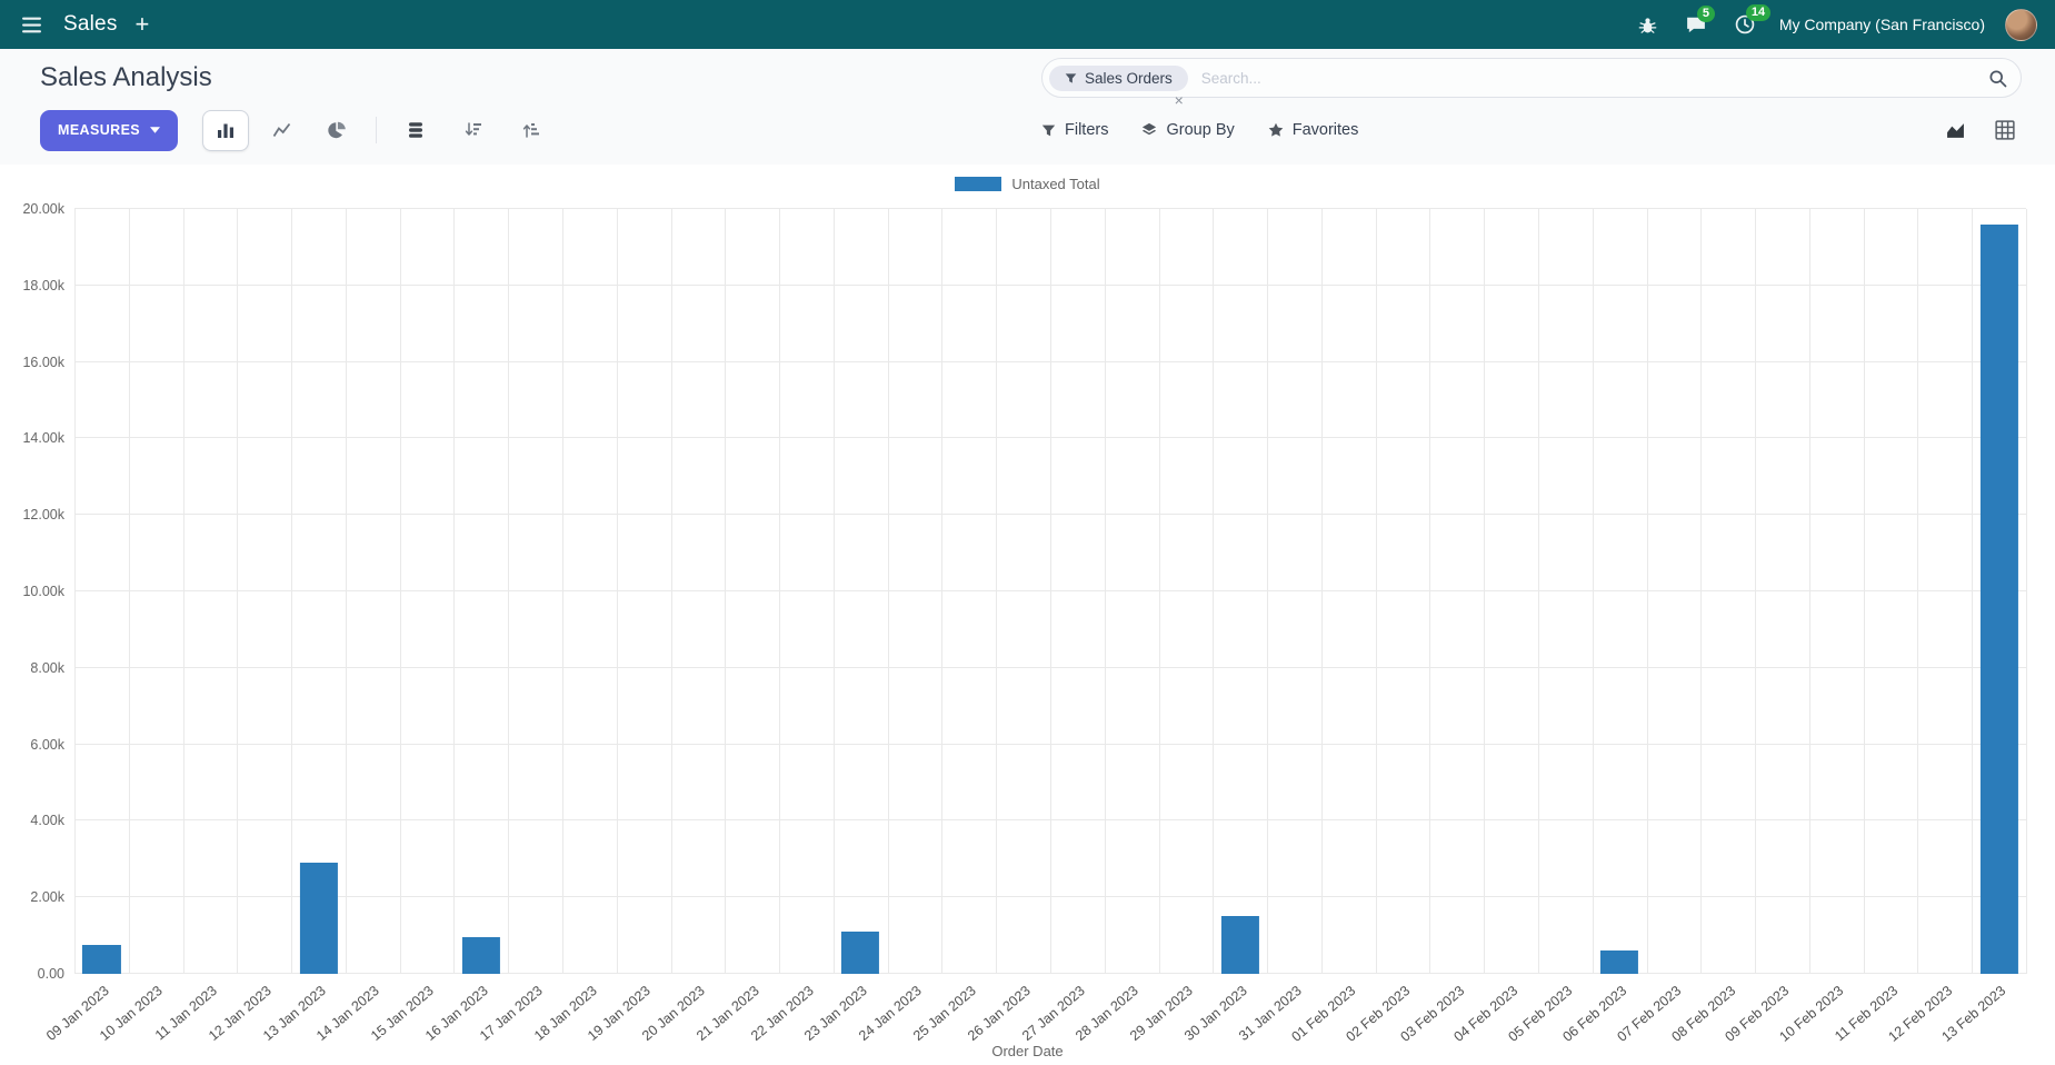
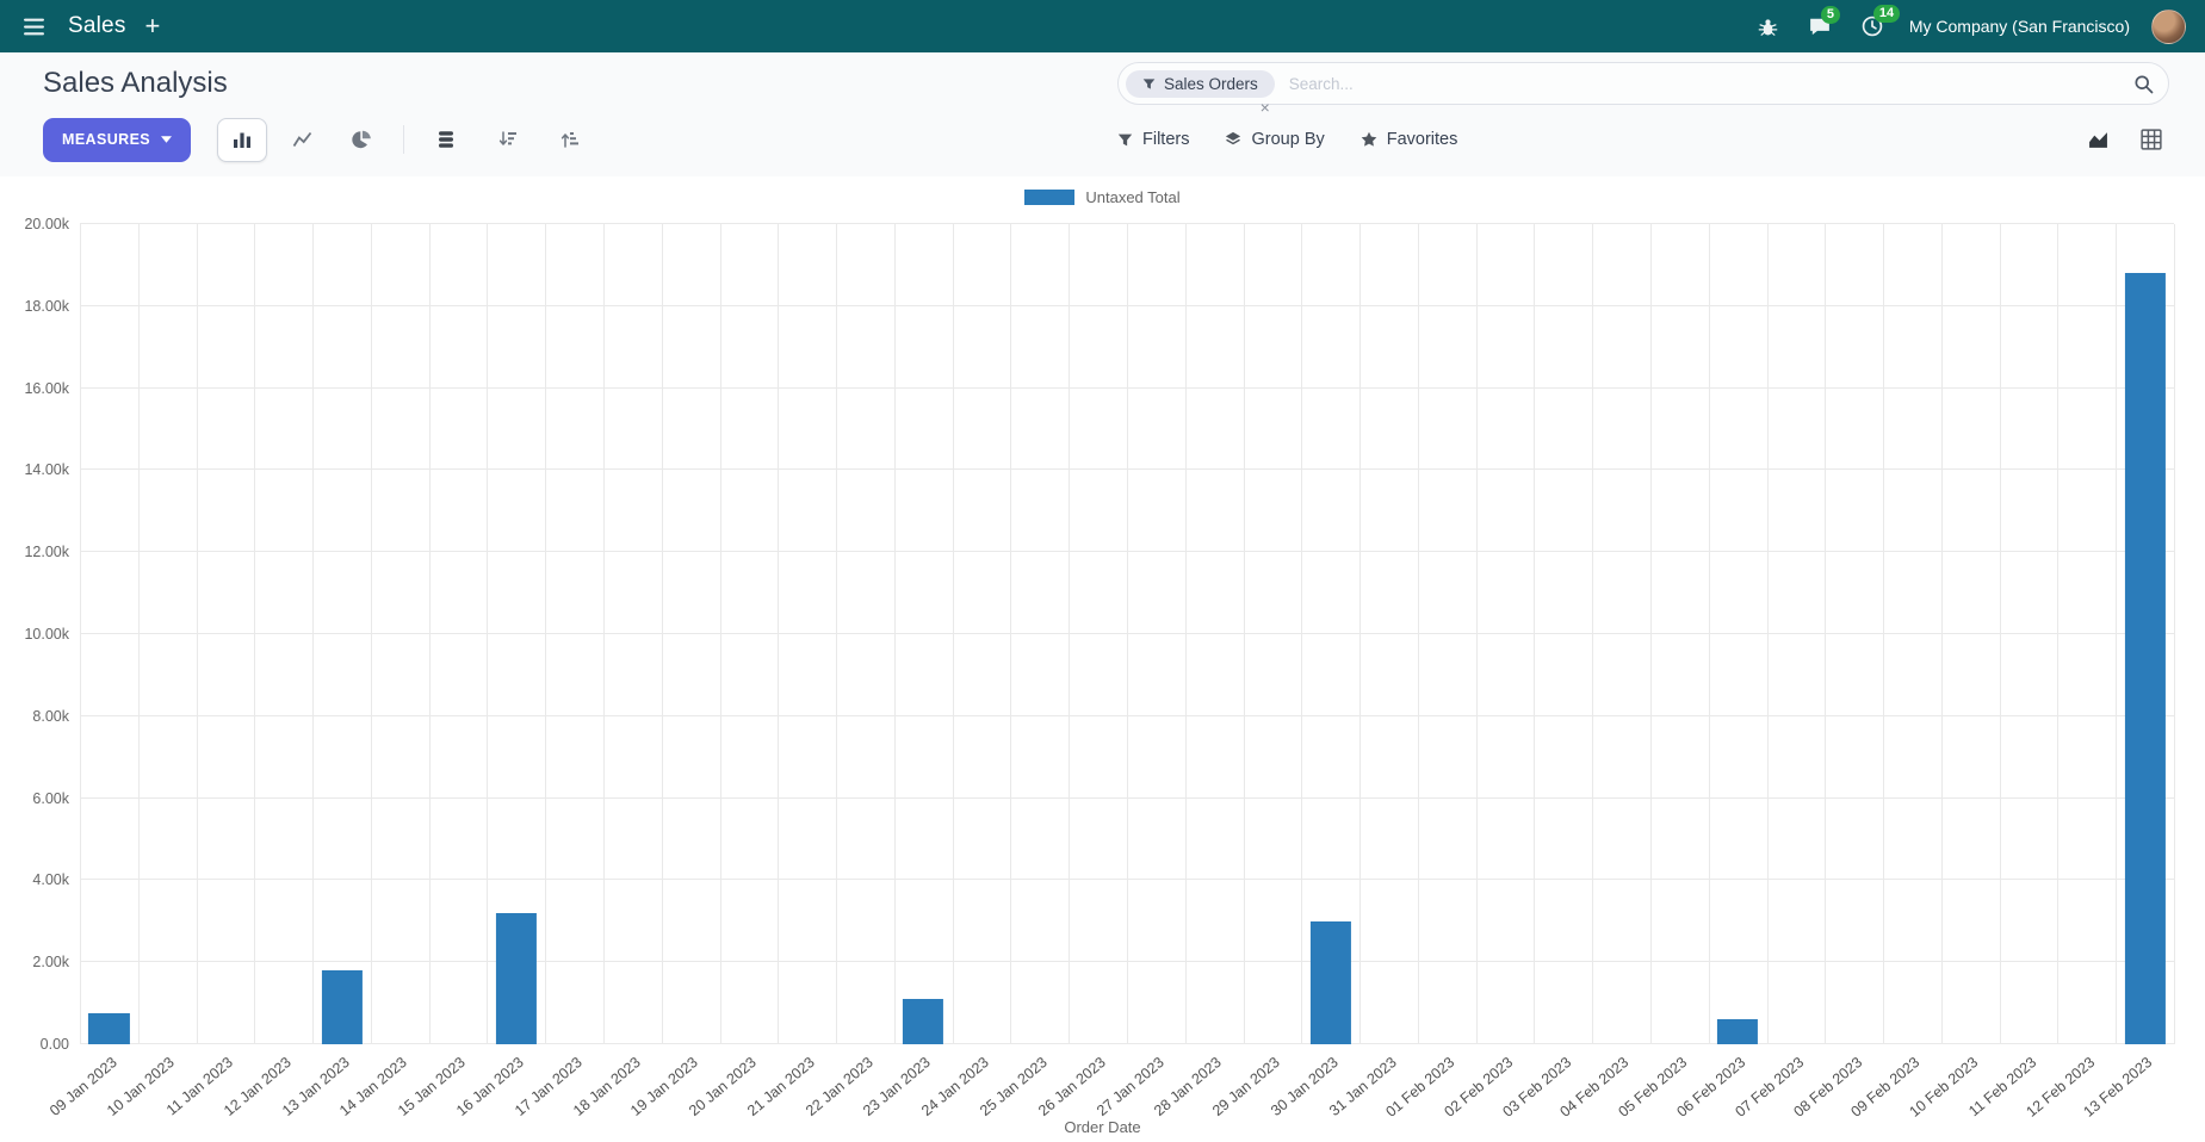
13 Jan 2023: 2.9k -> 1.8k
16 Jan 2023: 1.0k -> 3.2k
30 Jan 2023: 1.5k -> 3.0k
13 Feb 2023: 19.6k -> 18.8k
